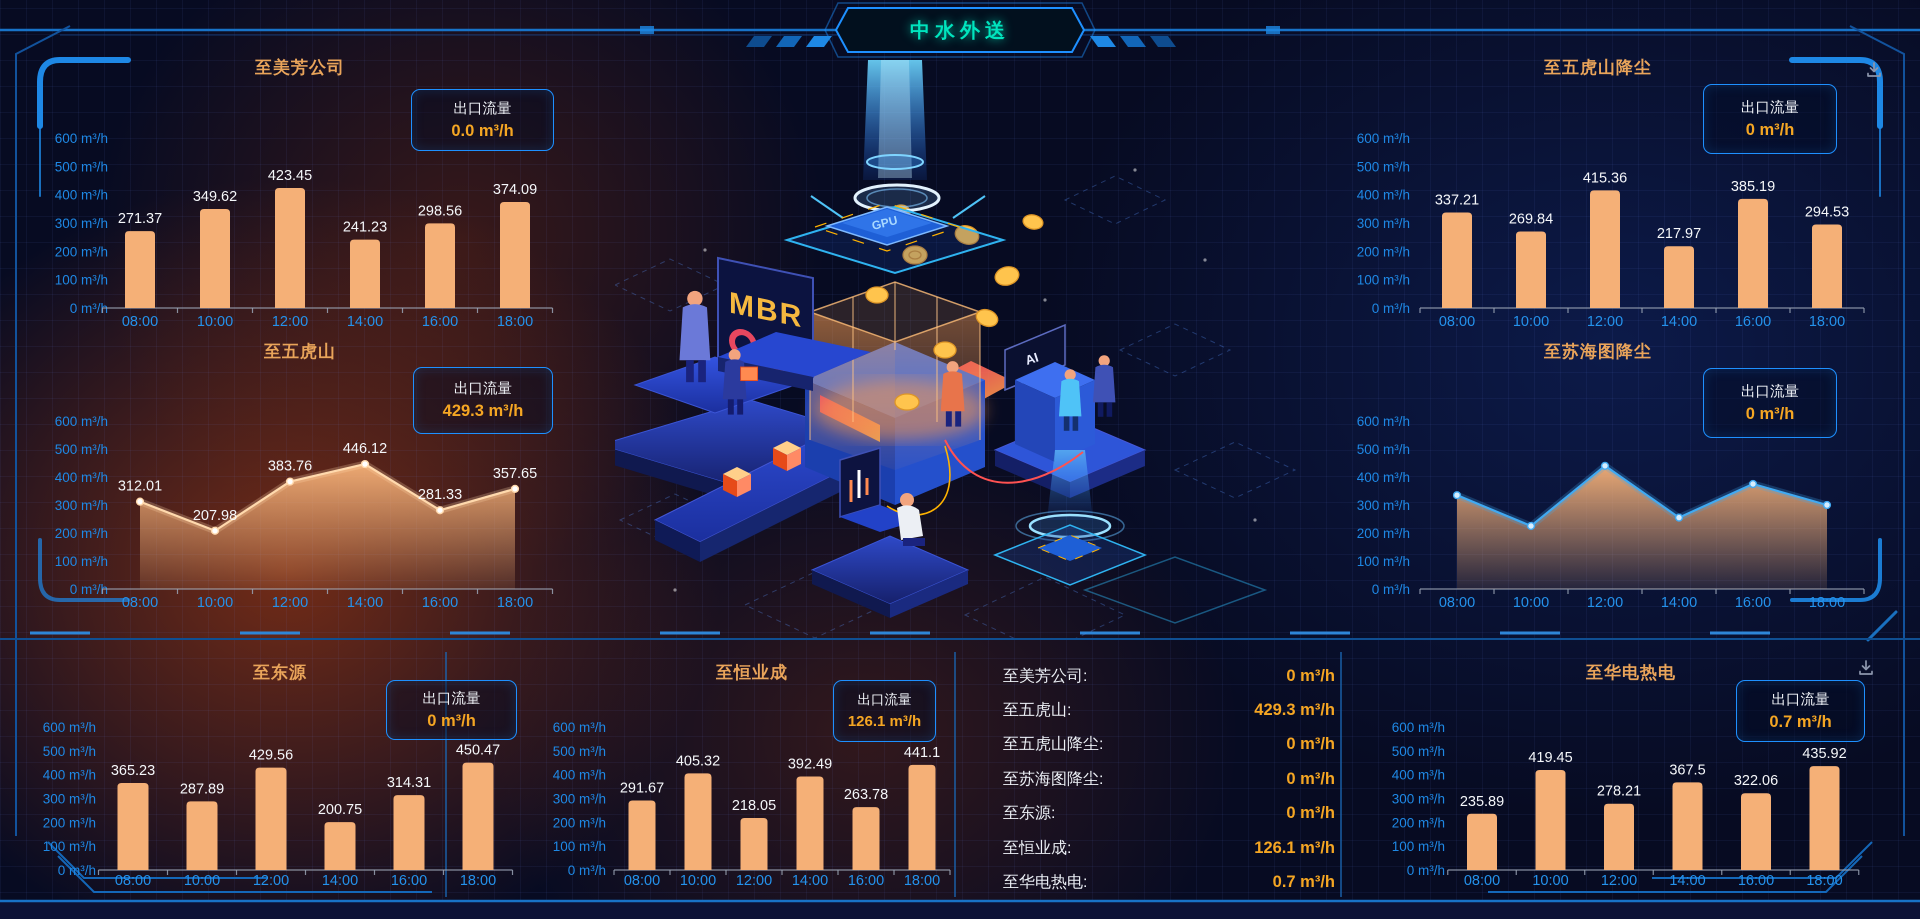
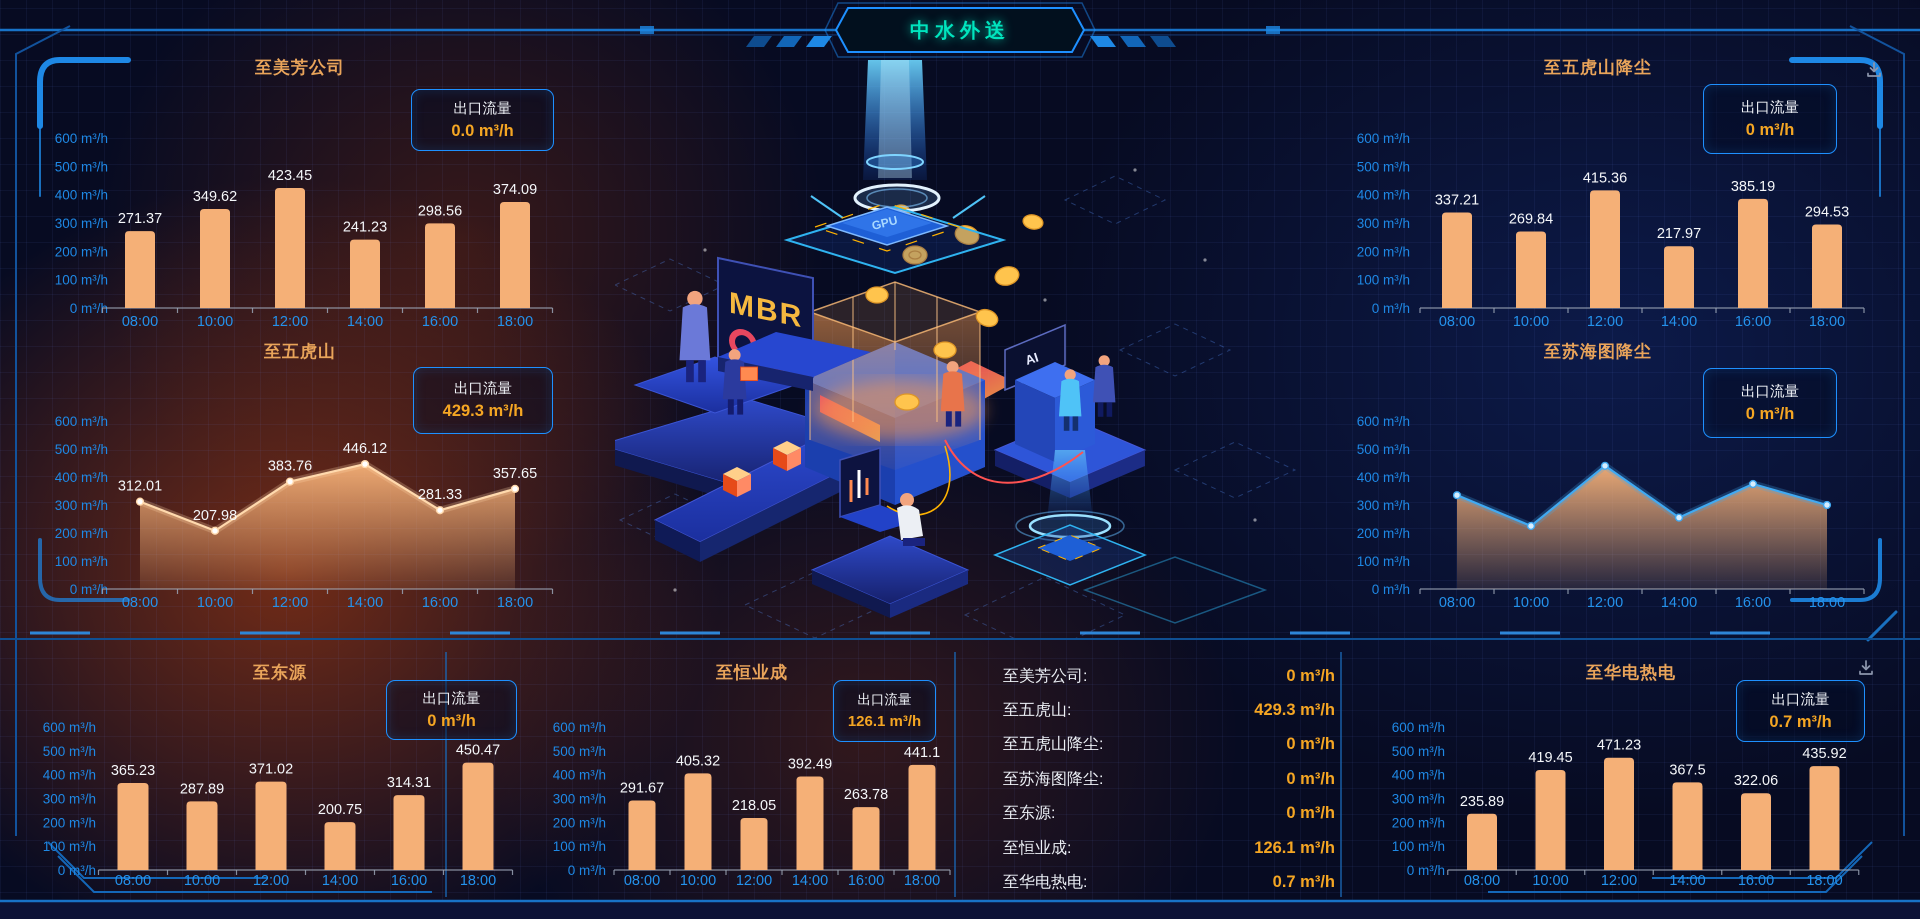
至东源/12:00: 429.56 -> 371.02
至华电热电/12:00: 278.21 -> 471.23
